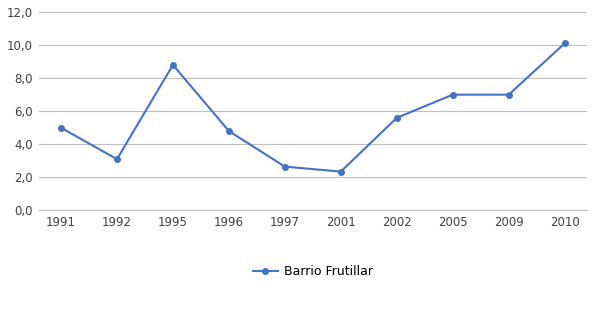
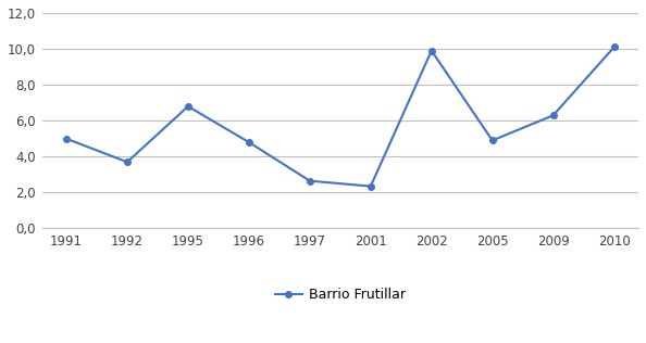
1992: 3,1 -> 3,7
1995: 8,8 -> 6,8
2002: 5,6 -> 9,9
2005: 7,0 -> 4,9
2009: 7,0 -> 6,3
